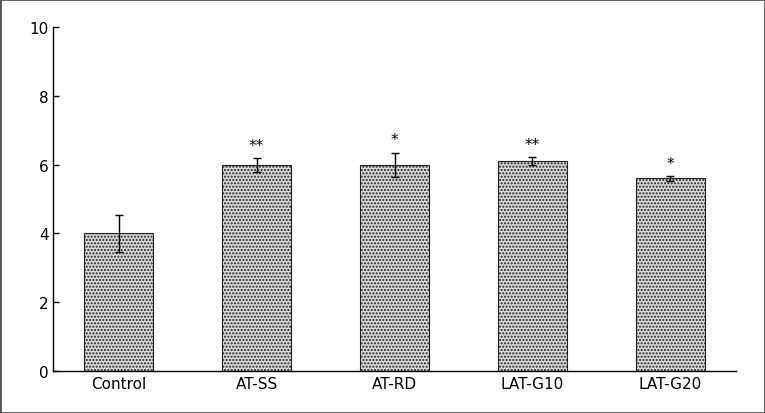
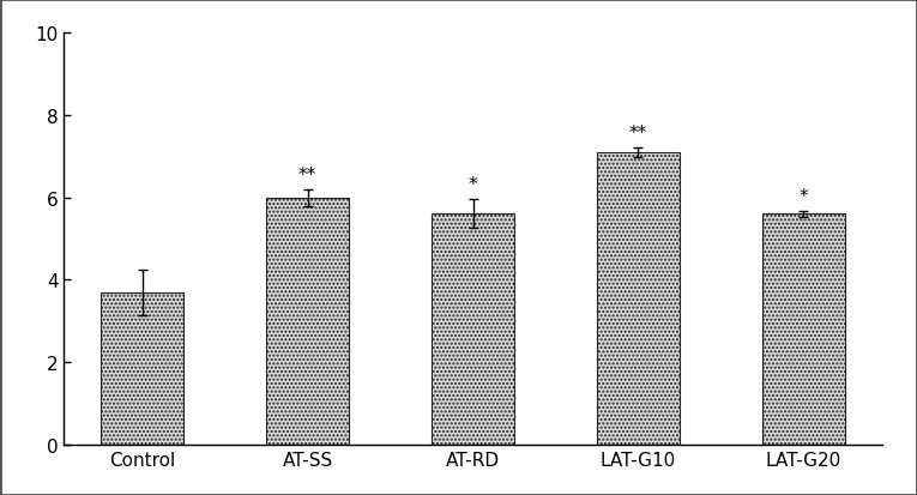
Control: 4.0 -> 3.7
AT-RD: 6.0 -> 5.6
LAT-G10: 6.1 -> 7.1
